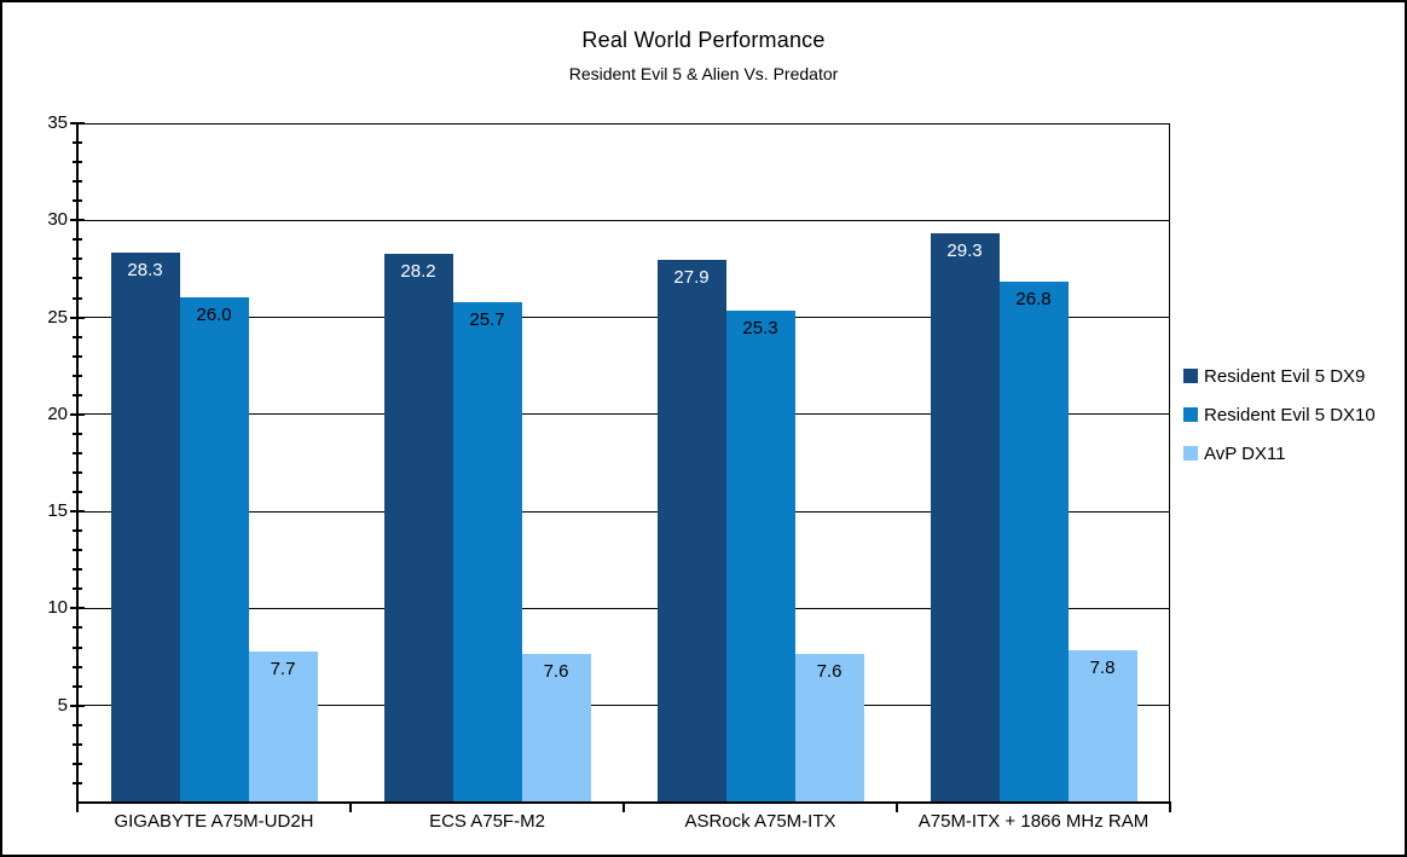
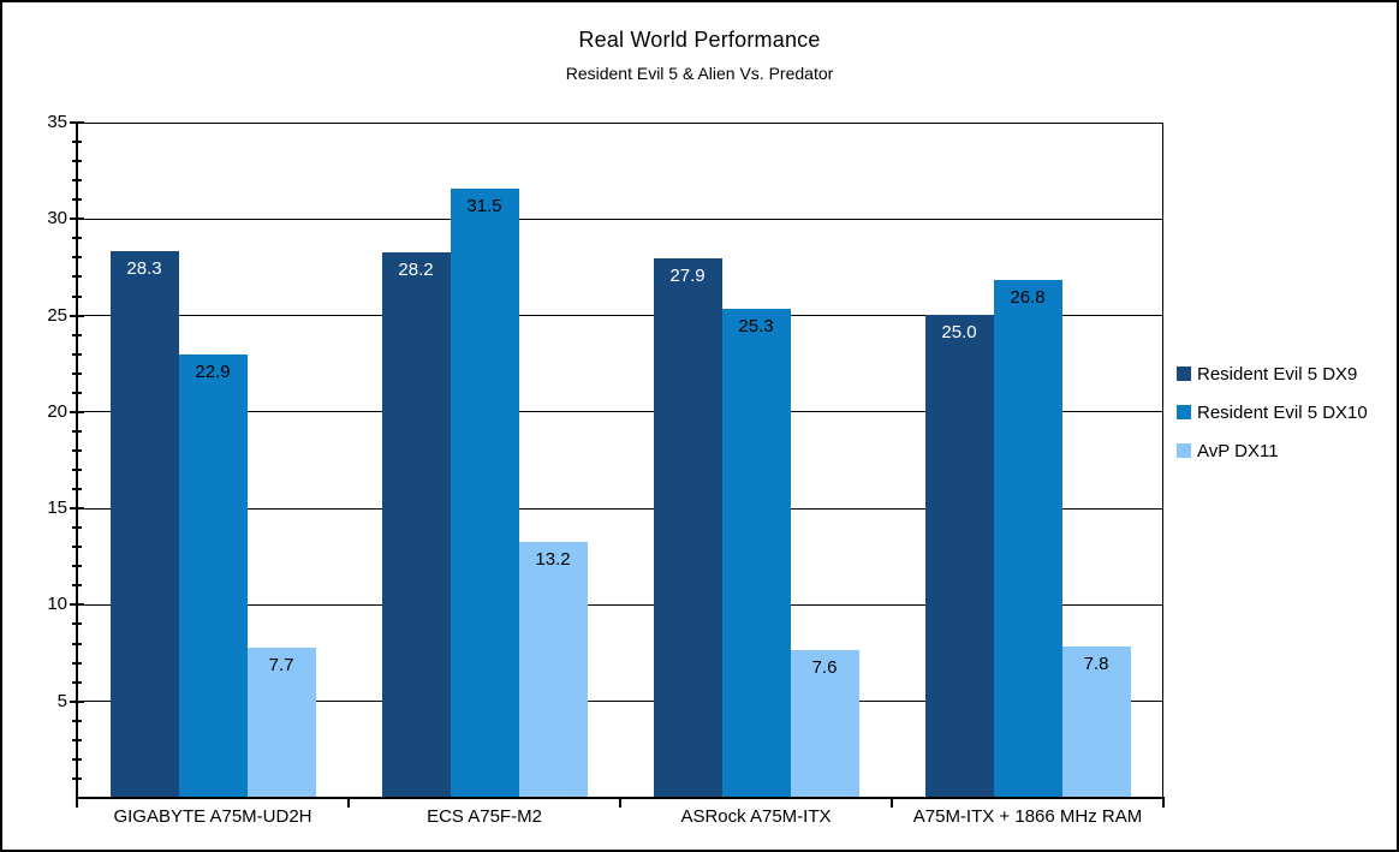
Resident Evil 5 DX10/GIGABYTE A75M-UD2H: 26.0 -> 22.9
Resident Evil 5 DX10/ECS A75F-M2: 25.7 -> 31.5
AvP DX11/ECS A75F-M2: 7.6 -> 13.2
Resident Evil 5 DX9/A75M-ITX + 1866 MHz RAM: 29.3 -> 25.0
